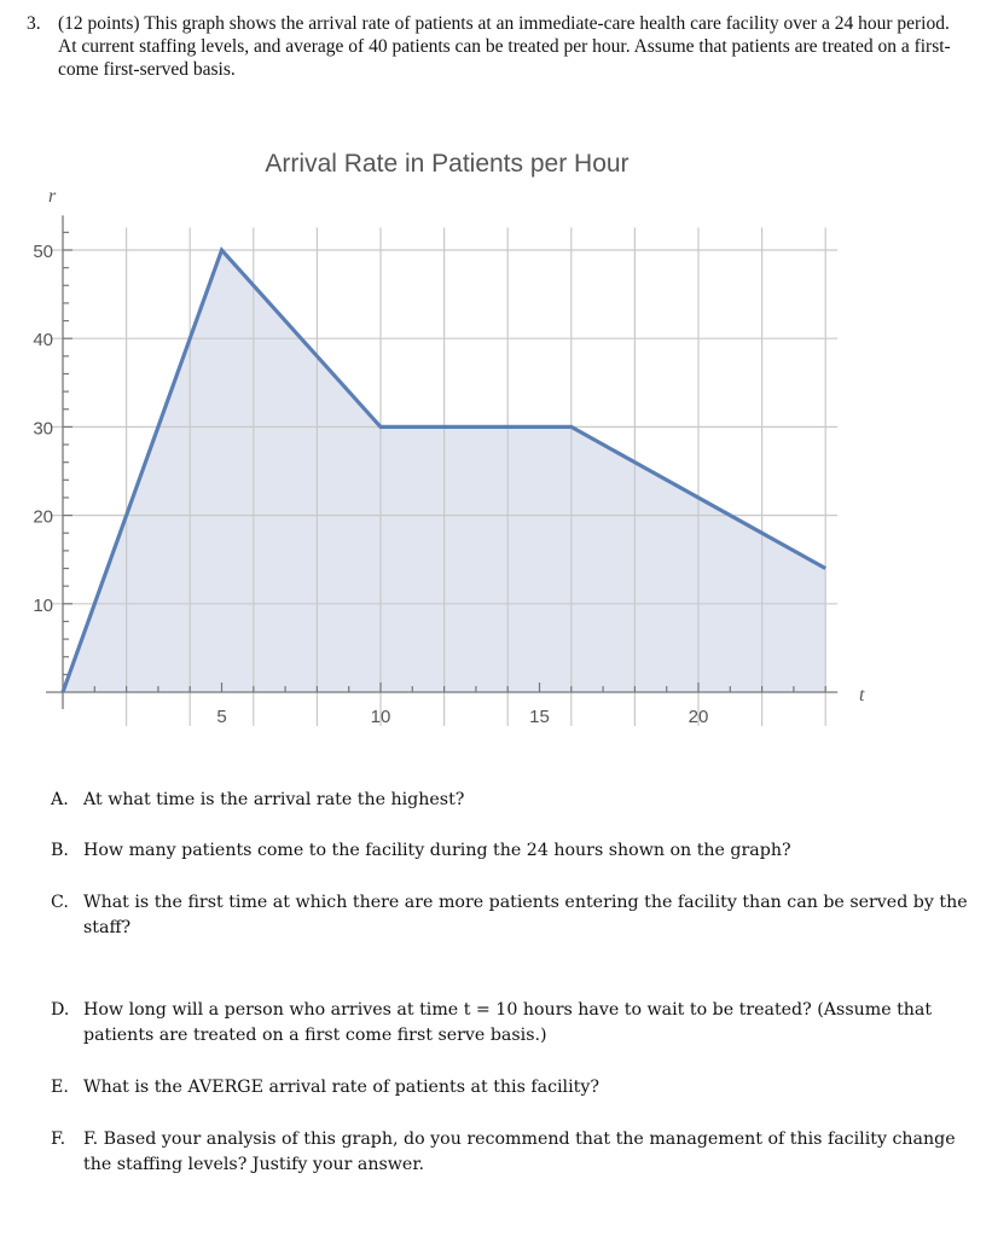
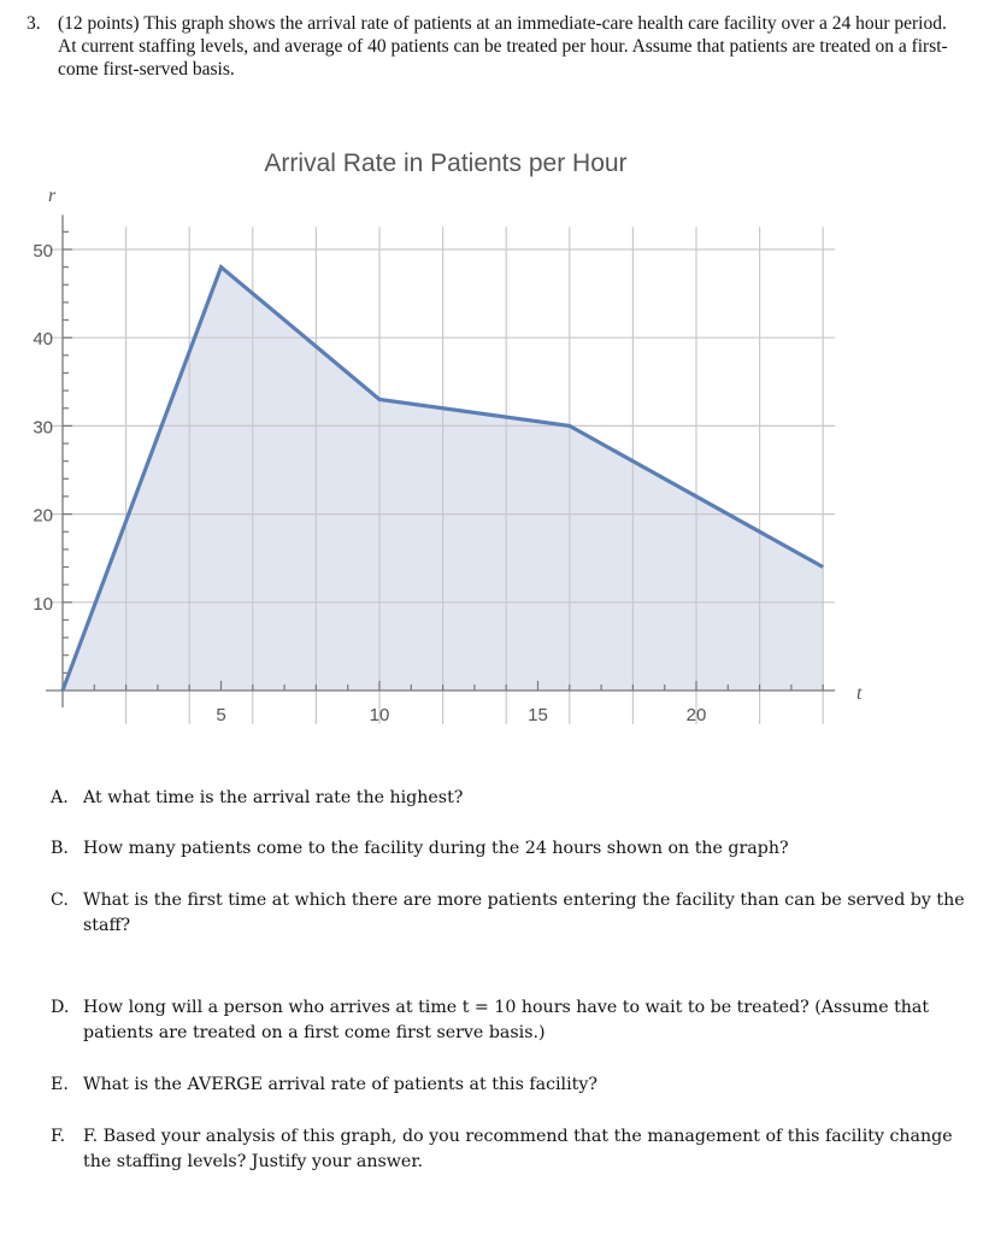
5: 50 -> 48
10: 30 -> 33
